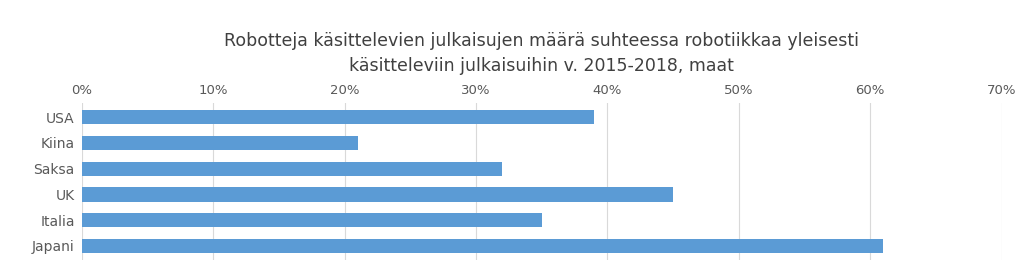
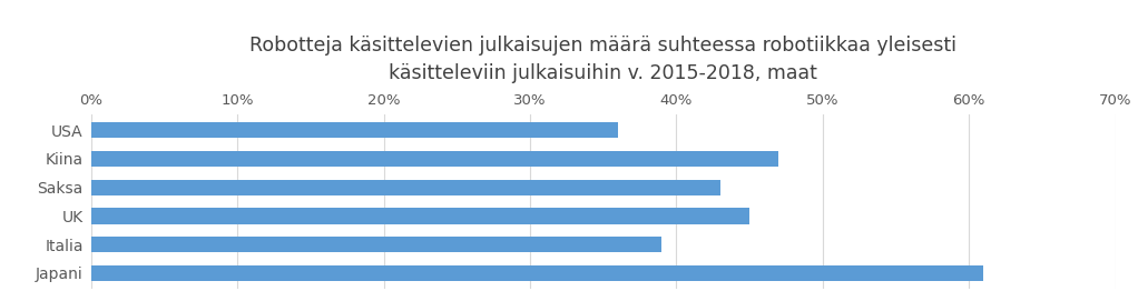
USA: 39% -> 36%
Kiina: 21% -> 47%
Saksa: 32% -> 43%
Italia: 35% -> 39%
